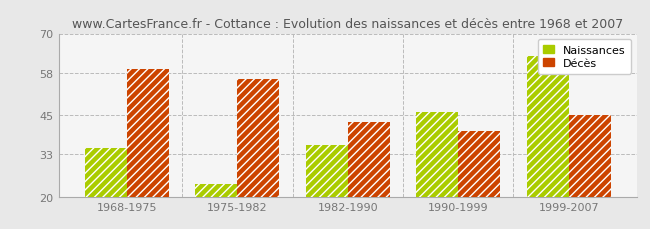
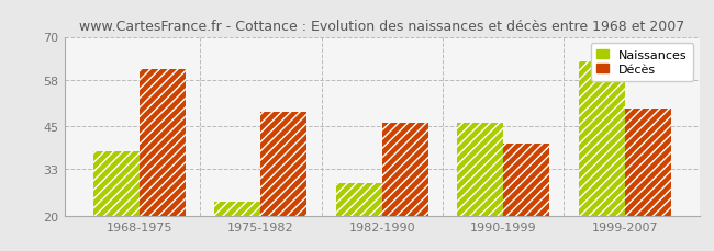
Naissances/1968-1975: 35 -> 38
Décès/1968-1975: 59 -> 61
Décès/1975-1982: 56 -> 49
Naissances/1982-1990: 36 -> 29
Décès/1982-1990: 43 -> 46
Décès/1999-2007: 45 -> 50
